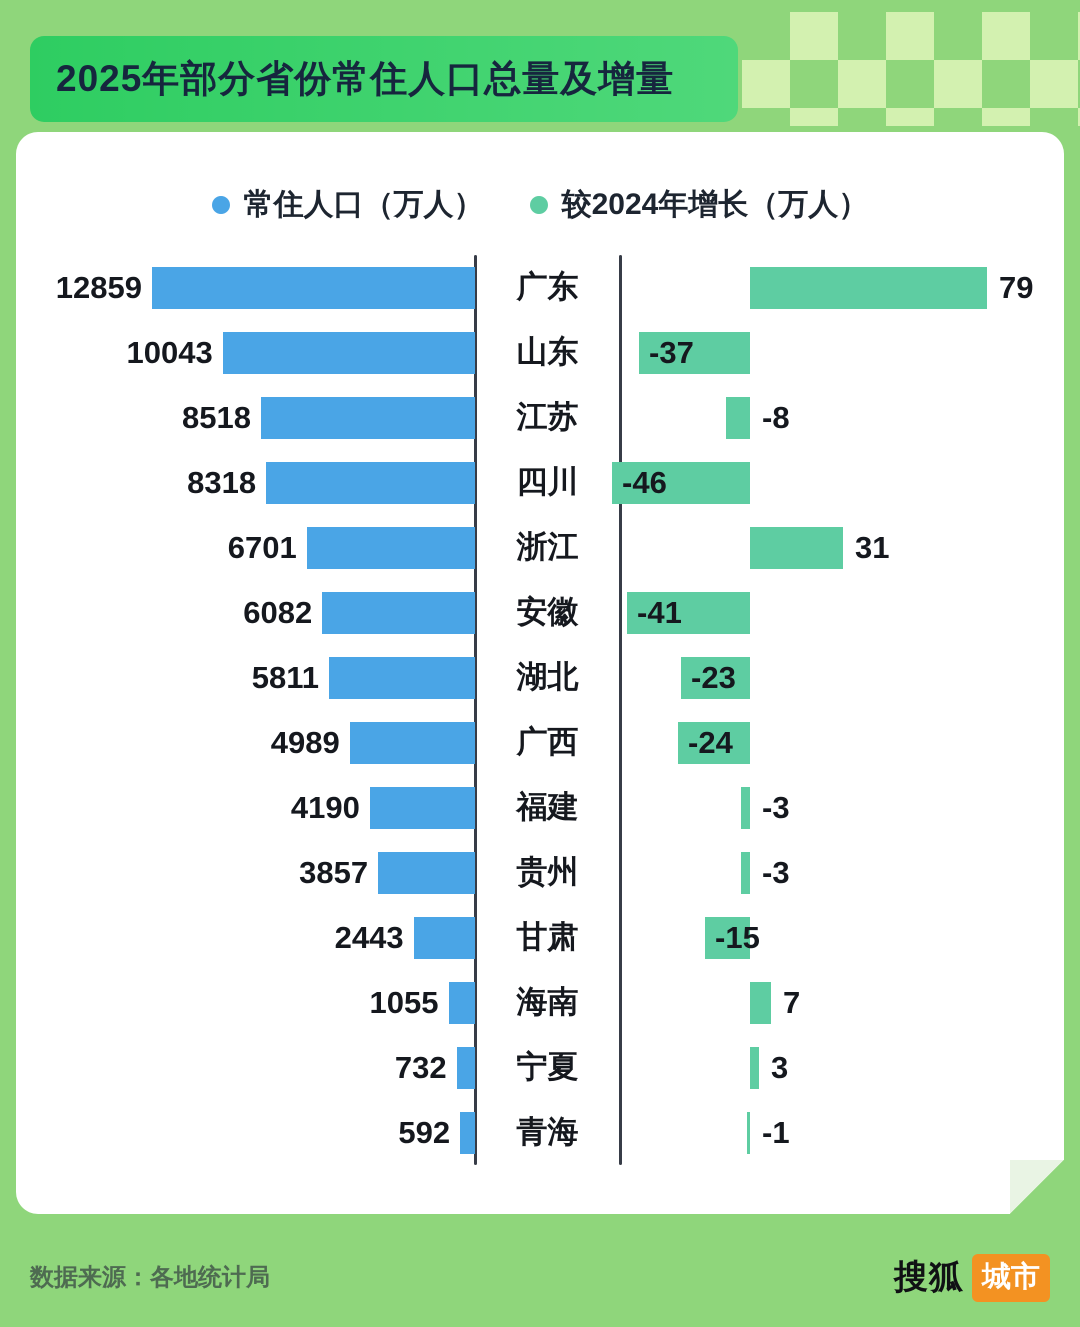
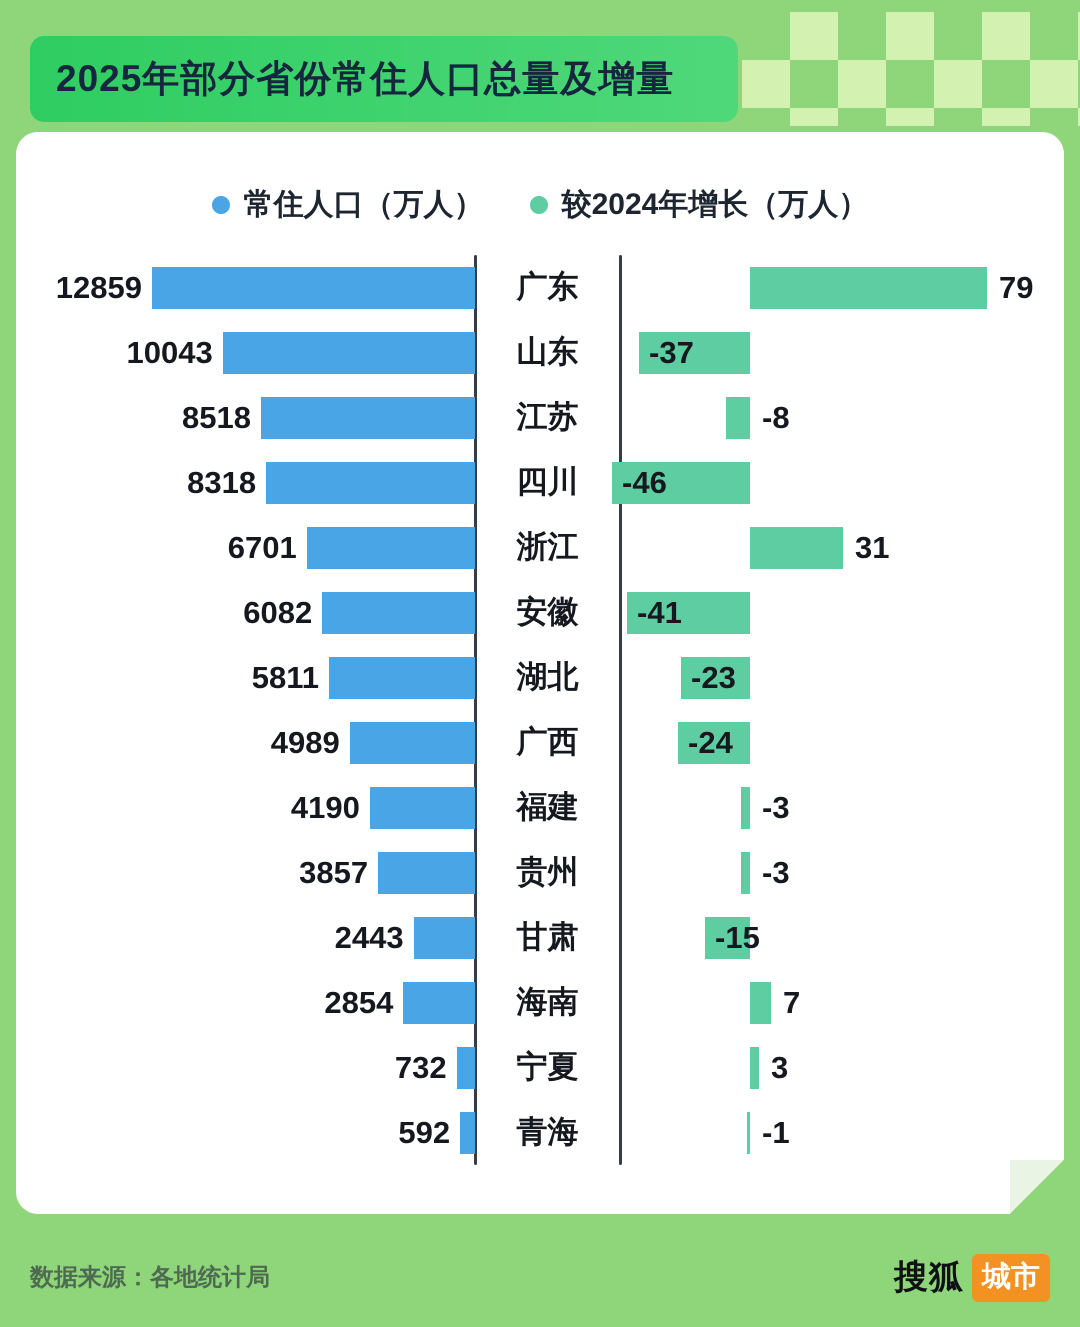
常住人口（万人）/海南: 1055 -> 2854
